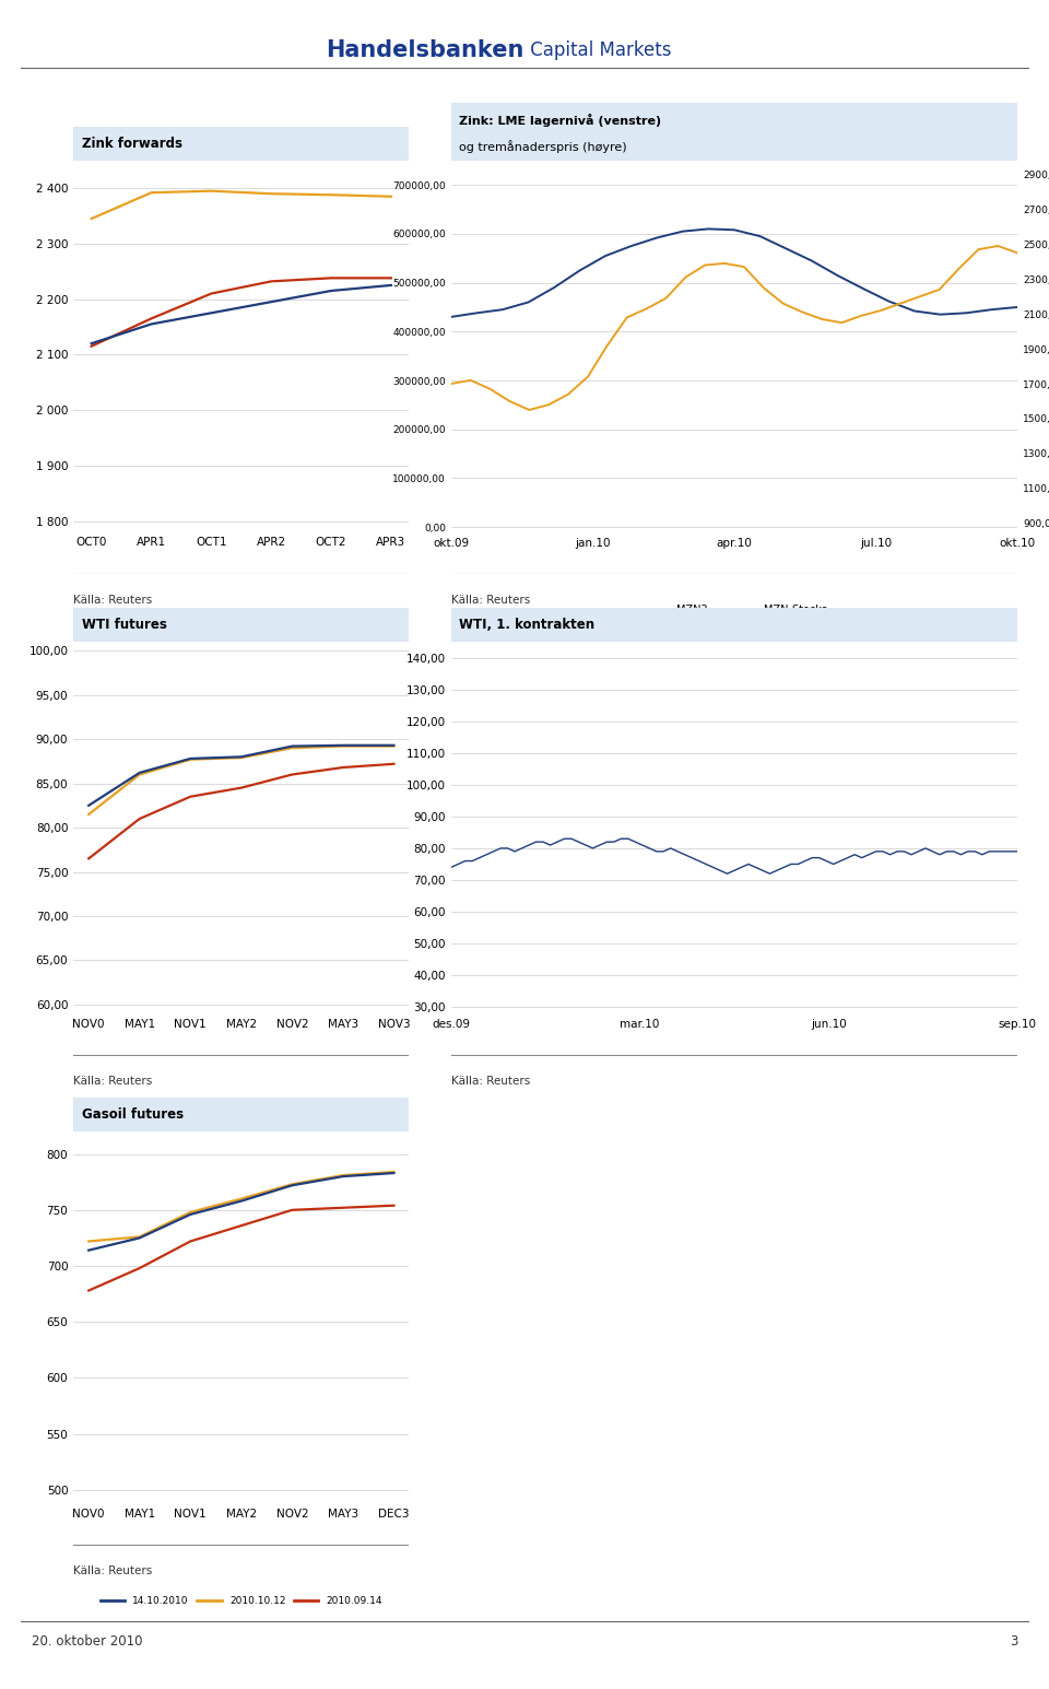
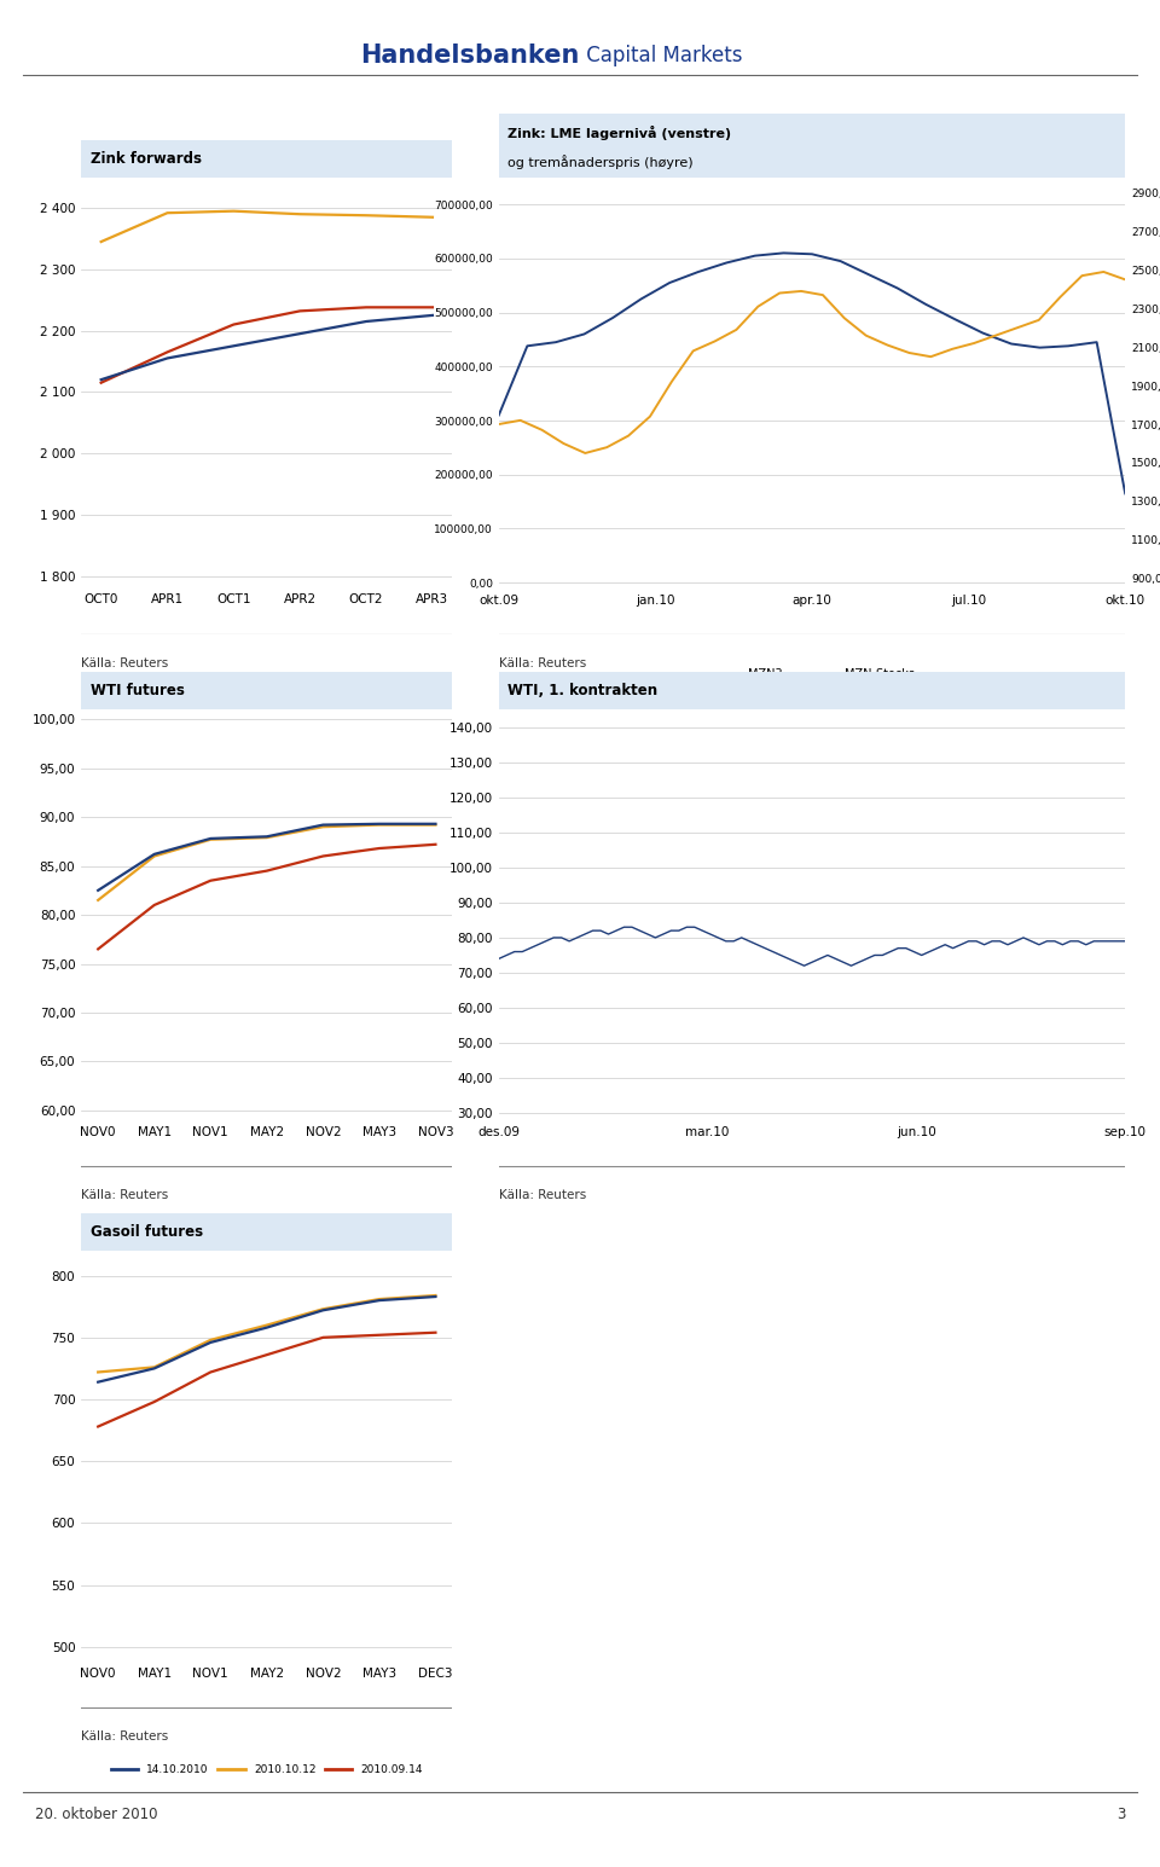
MZN-Stocks/okt.09: 430000 -> 310000
MZN-Stocks/okt.10: 450000 -> 165000
